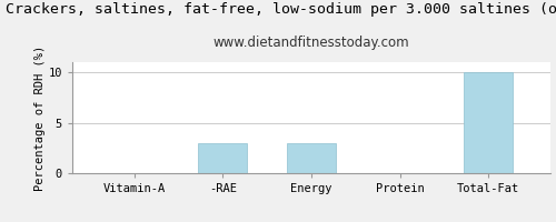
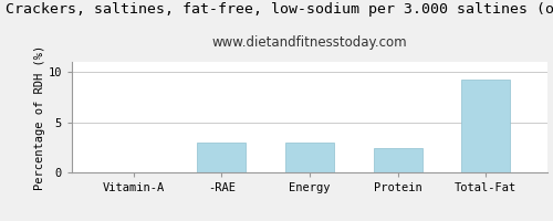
Protein: 0.1 -> 2.4
Total-Fat: 10.0 -> 9.2
